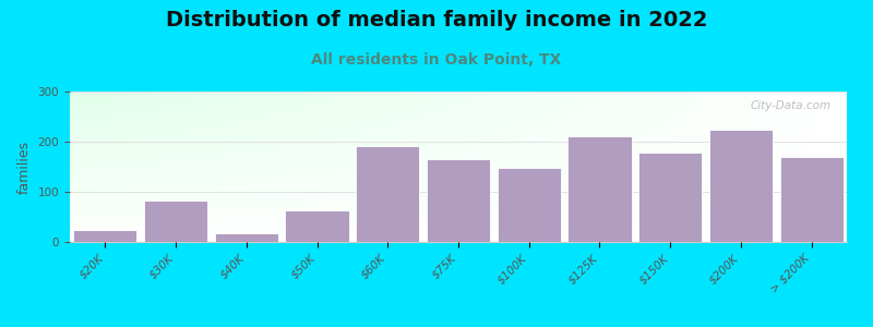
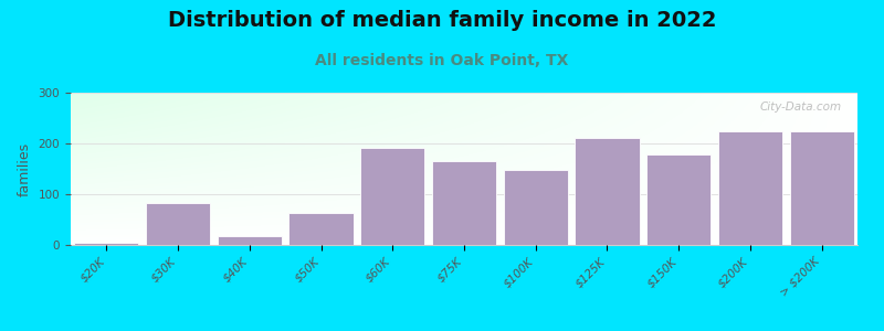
$20K: 25 -> 5
> $200K: 170 -> 225
